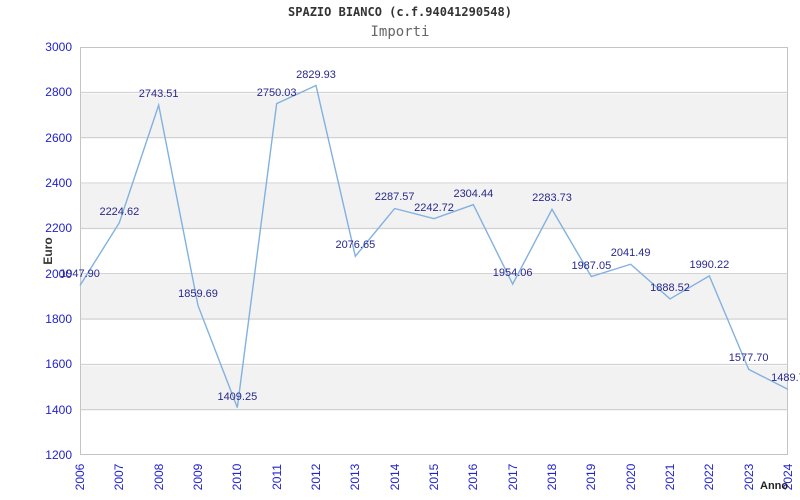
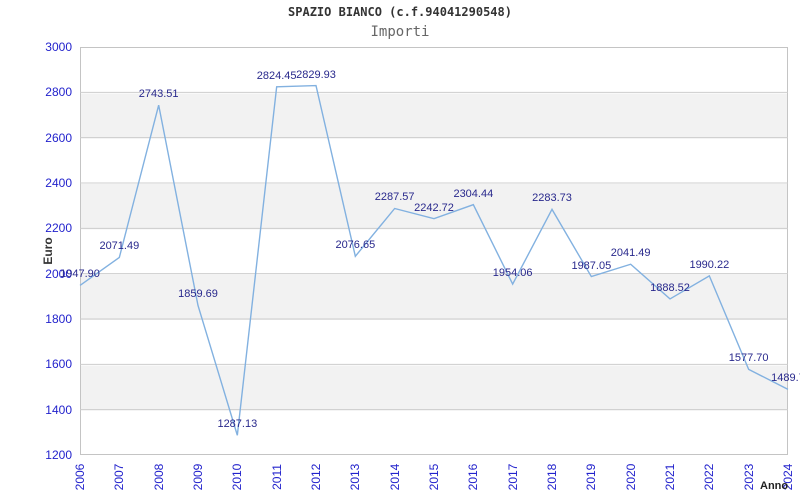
2007: 2224.62 -> 2071.49
2010: 1409.25 -> 1287.13
2011: 2750.03 -> 2824.45
